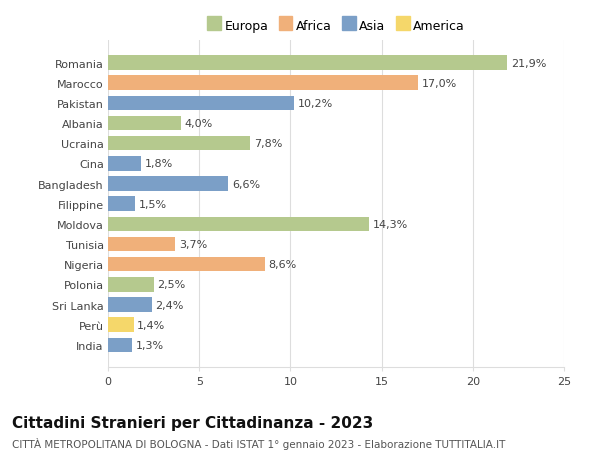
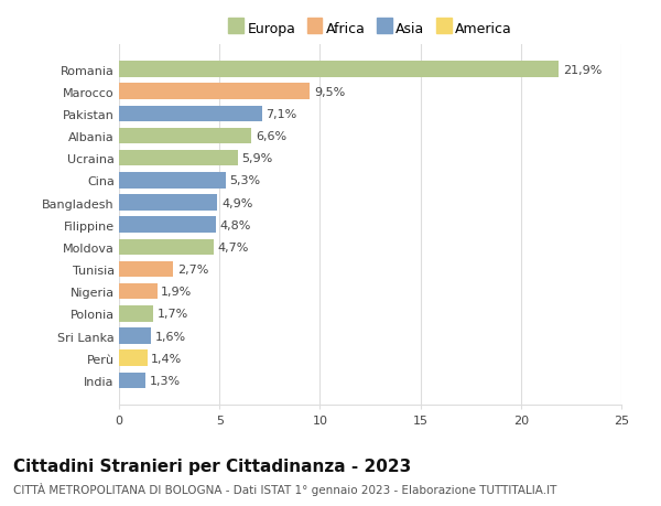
Marocco: 17,0% -> 9,5%
Pakistan: 10,2% -> 7,1%
Albania: 4,0% -> 6,6%
Ucraina: 7,8% -> 5,9%
Cina: 1,8% -> 5,3%
Bangladesh: 6,6% -> 4,9%
Filippine: 1,5% -> 4,8%
Moldova: 14,3% -> 4,7%
Tunisia: 3,7% -> 2,7%
Nigeria: 8,6% -> 1,9%
Polonia: 2,5% -> 1,7%
Sri Lanka: 2,4% -> 1,6%
